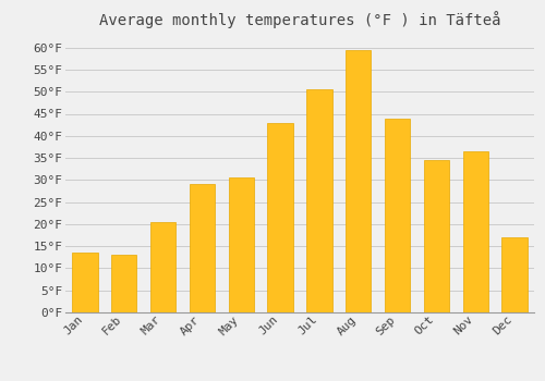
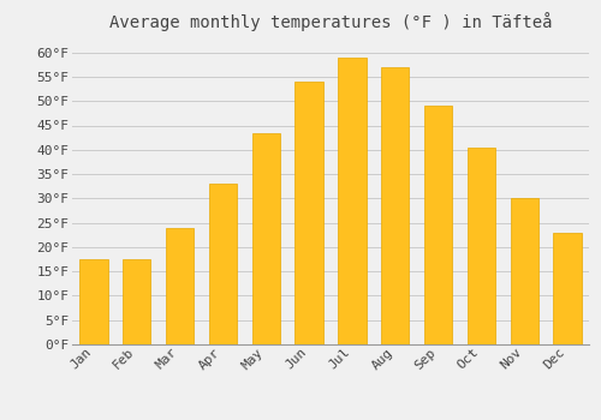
Jan: 13.5°F -> 17.5°F
Feb: 13.0°F -> 17.5°F
Mar: 20.5°F -> 24.0°F
Apr: 29.0°F -> 33.0°F
May: 30.5°F -> 43.5°F
Jun: 43.0°F -> 54.0°F
Jul: 50.5°F -> 59.0°F
Aug: 59.5°F -> 57.0°F
Sep: 44.0°F -> 49.0°F
Oct: 34.5°F -> 40.5°F
Nov: 36.5°F -> 30.0°F
Dec: 17.0°F -> 23.0°F
